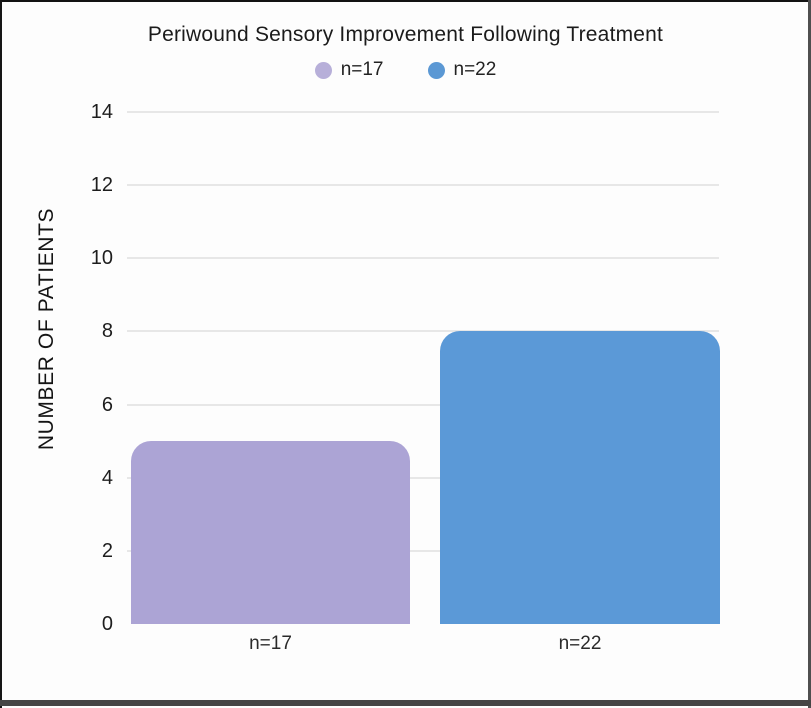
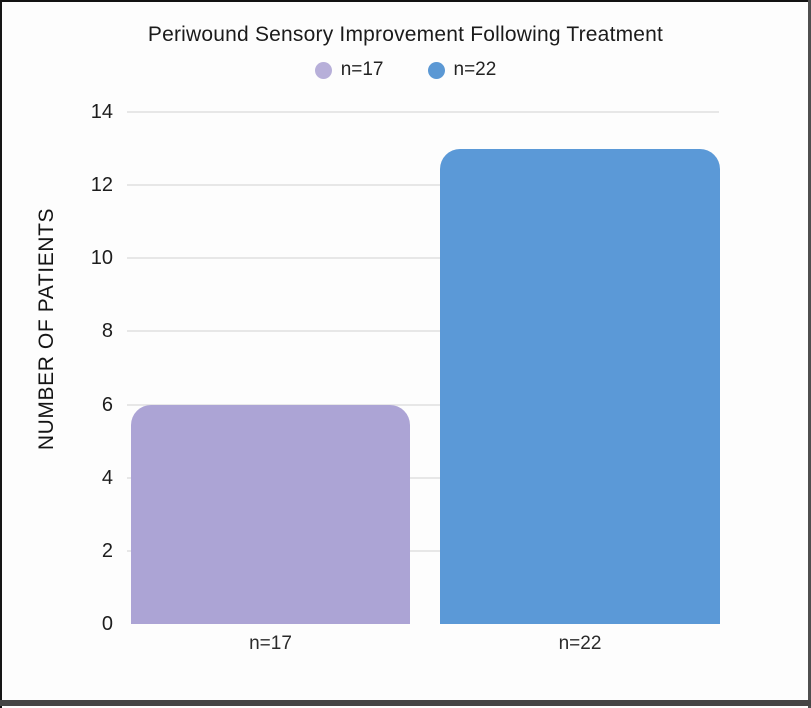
n=17: 5 -> 6
n=22: 8 -> 13
